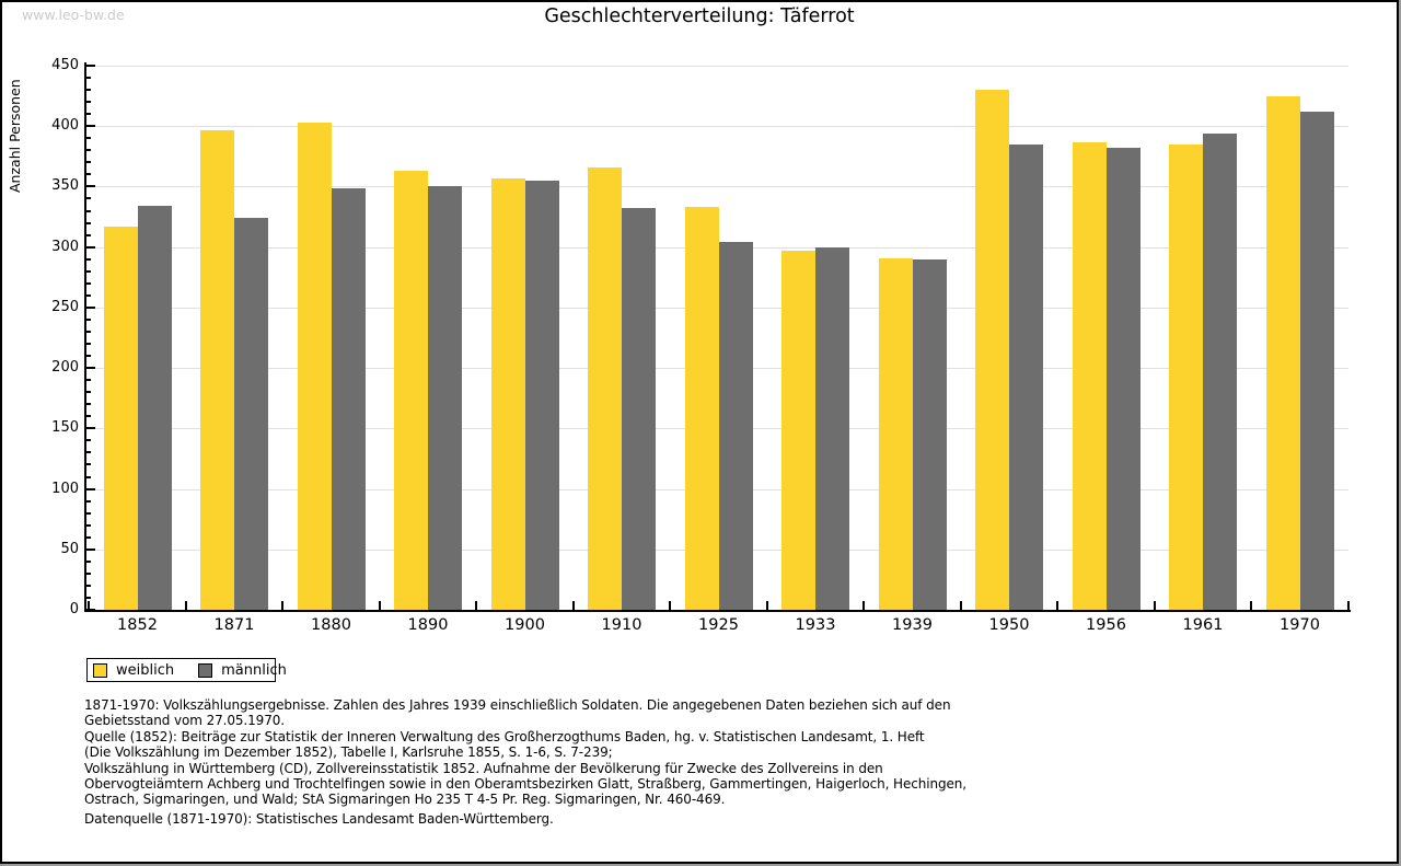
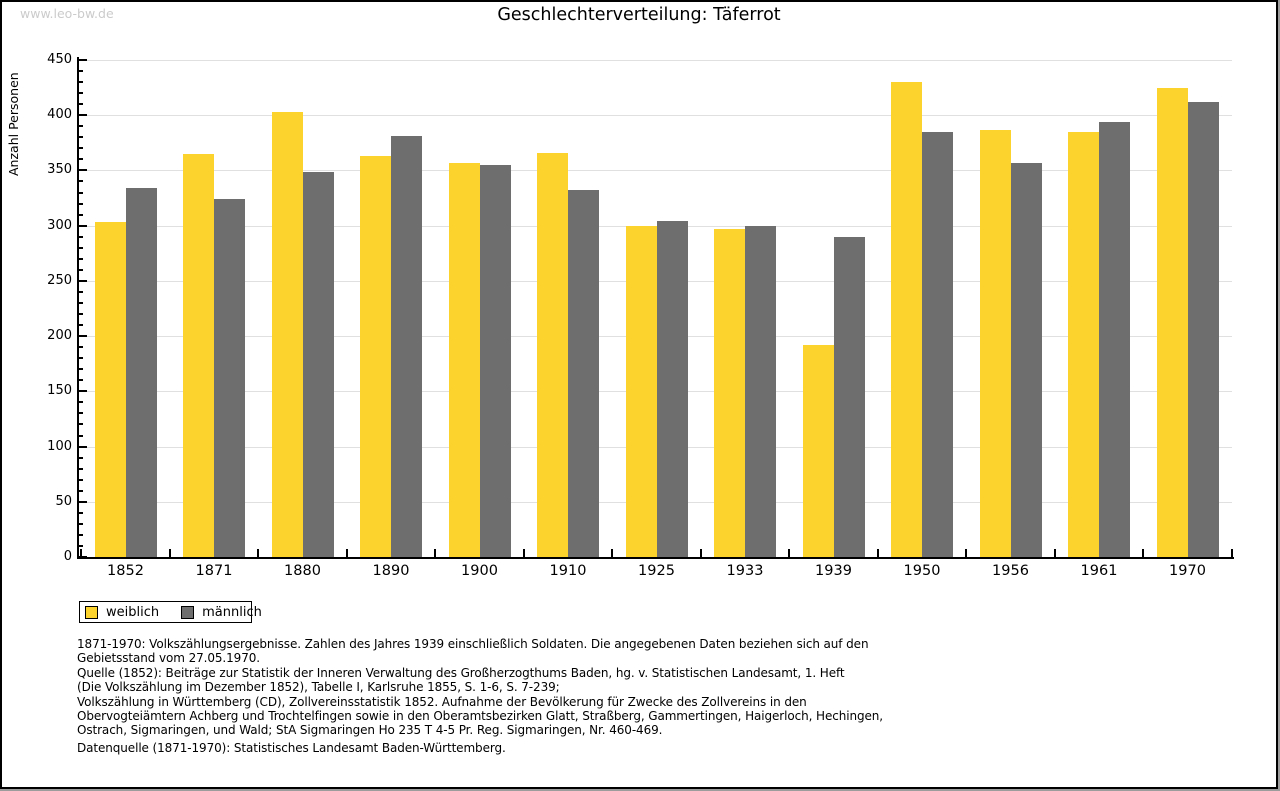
weiblich/1852: 317 -> 303
weiblich/1871: 397 -> 365
männlich/1890: 350 -> 381
weiblich/1925: 333 -> 300
weiblich/1939: 291 -> 192
männlich/1956: 382 -> 357
